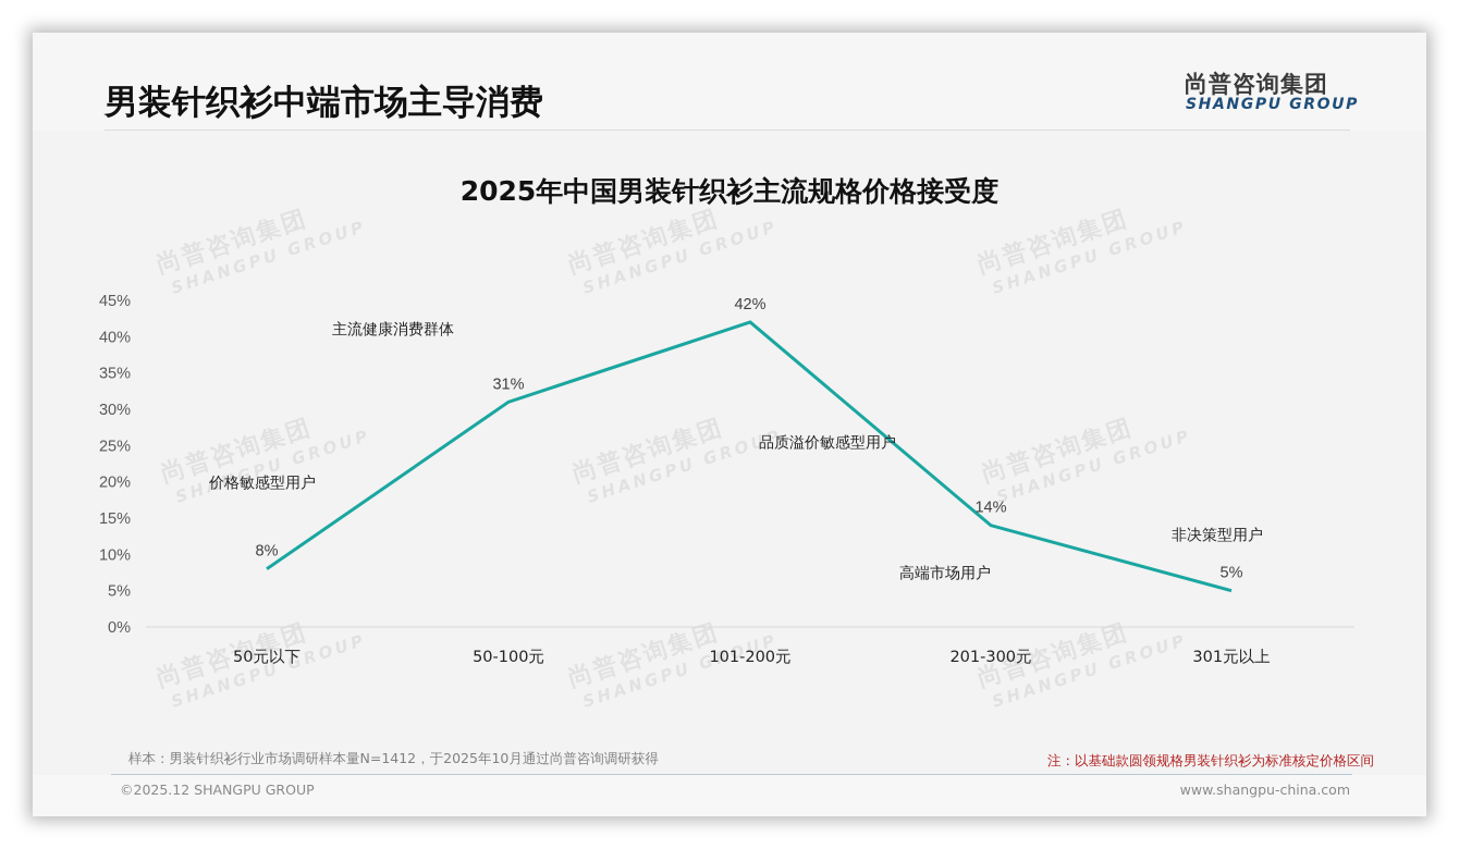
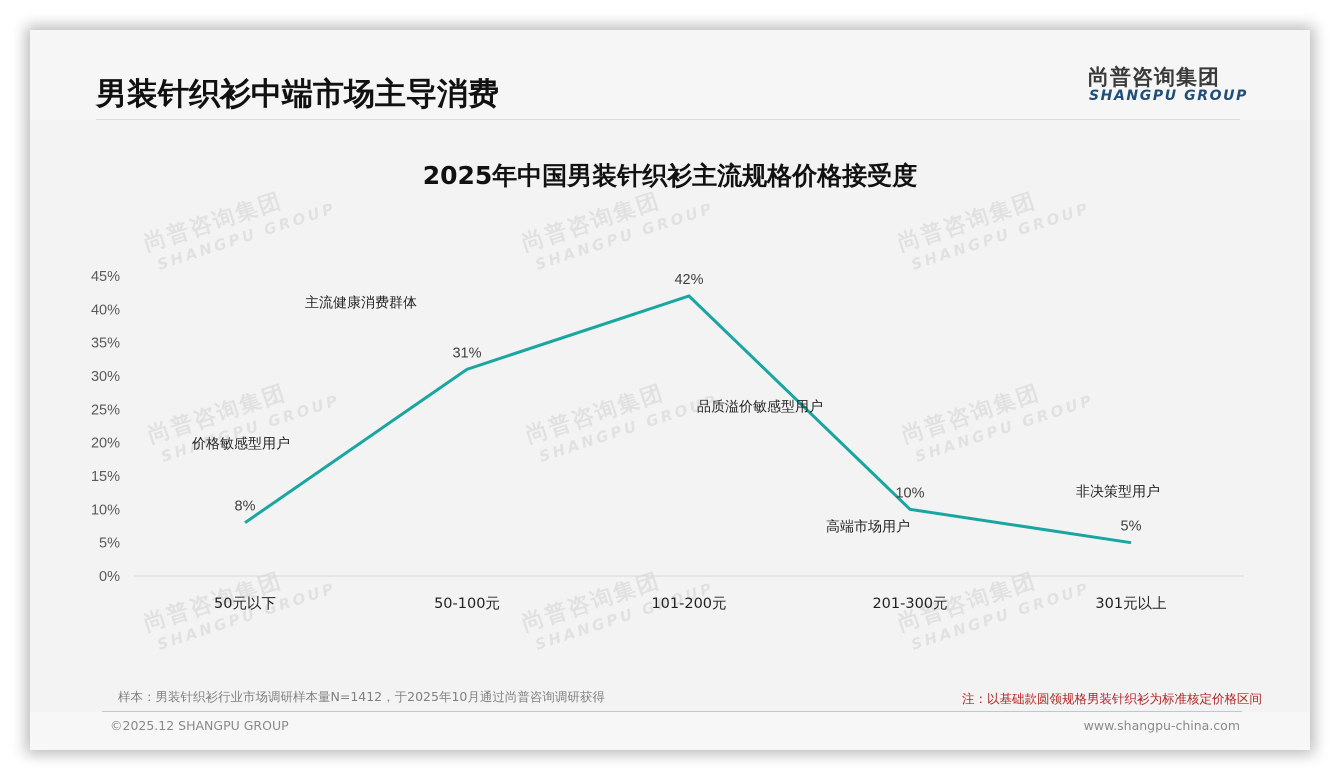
201-300元: 14% -> 10%
